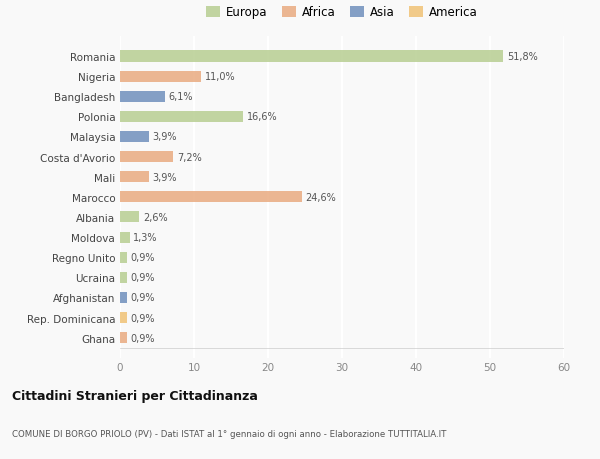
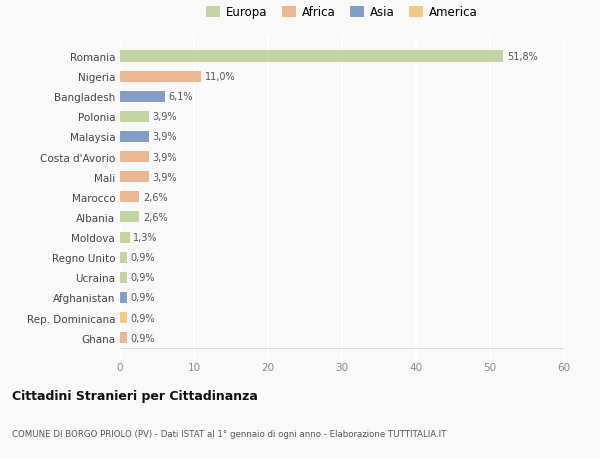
Polonia: 16,6% -> 3,9%
Costa d'Avorio: 7,2% -> 3,9%
Marocco: 24,6% -> 2,6%
